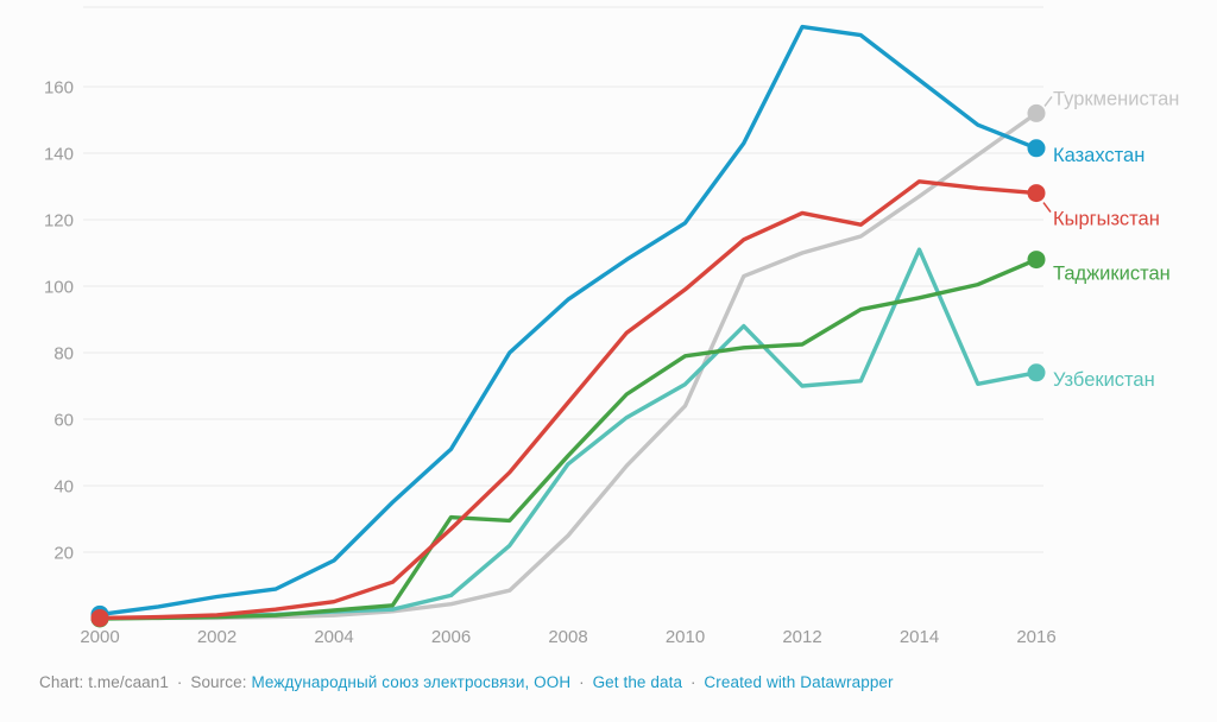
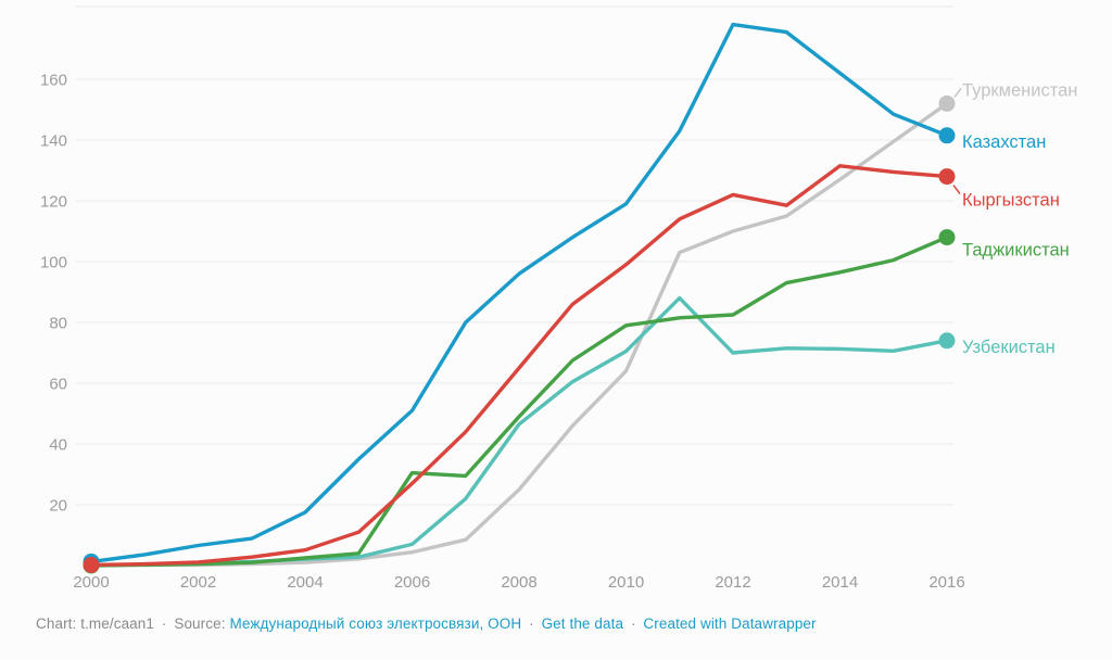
Узбекистан/2014: 111 -> 71
